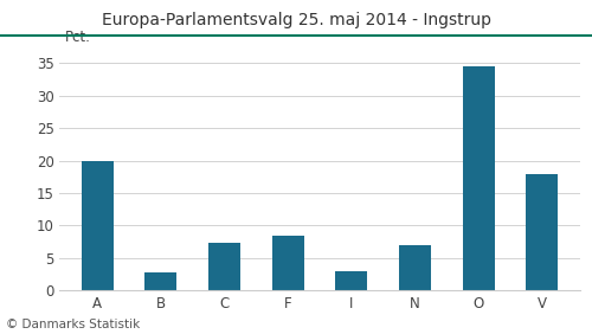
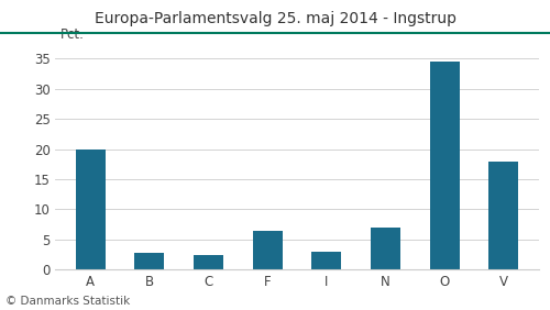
C: 7.4 -> 2.4
F: 8.5 -> 6.4
